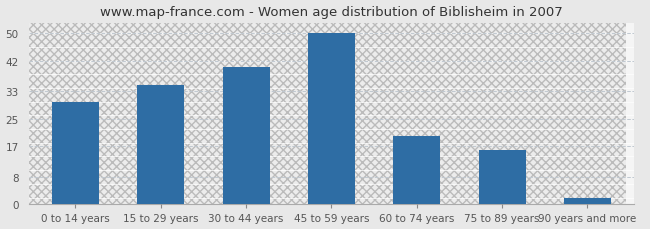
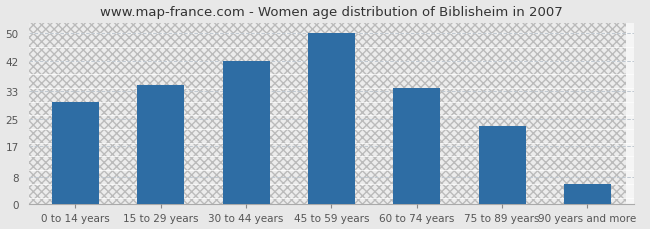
30 to 44 years: 40 -> 42
60 to 74 years: 20 -> 34
75 to 89 years: 16 -> 23
90 years and more: 2 -> 6
